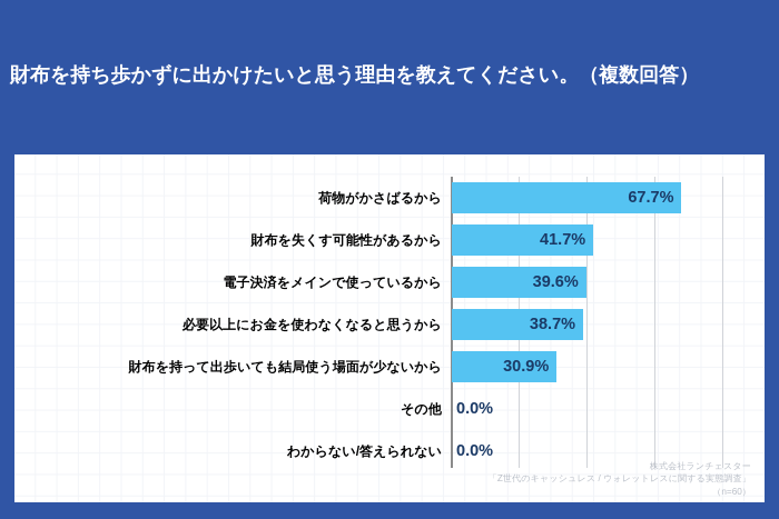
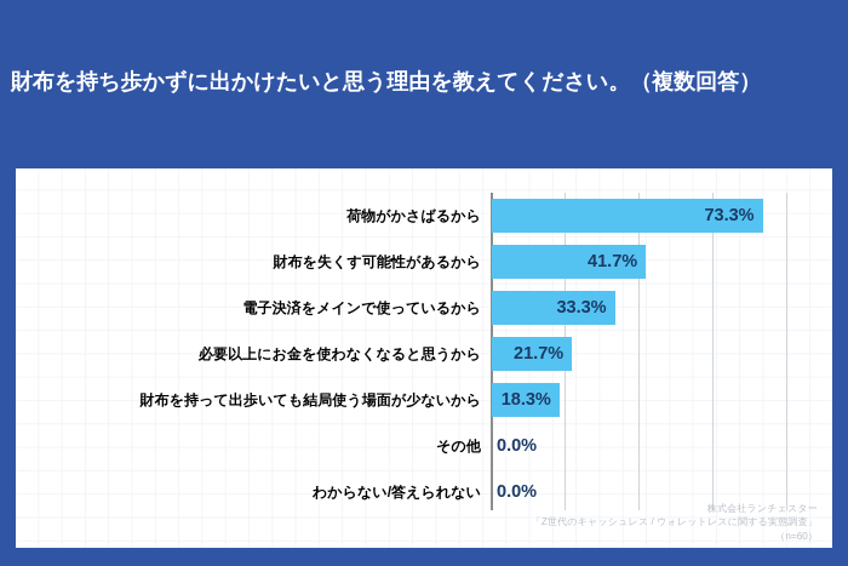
荷物がかさばるから: 67.7% -> 73.3%
電子決済をメインで使っているから: 39.6% -> 33.3%
必要以上にお金を使わなくなると思うから: 38.7% -> 21.7%
財布を持って出歩いても結局使う場面が少ないから: 30.9% -> 18.3%
